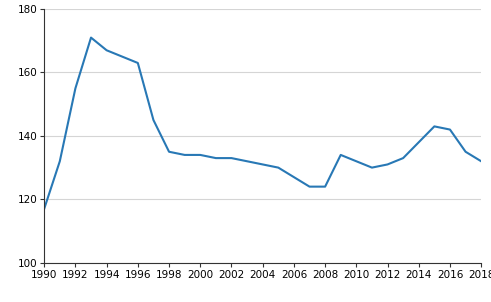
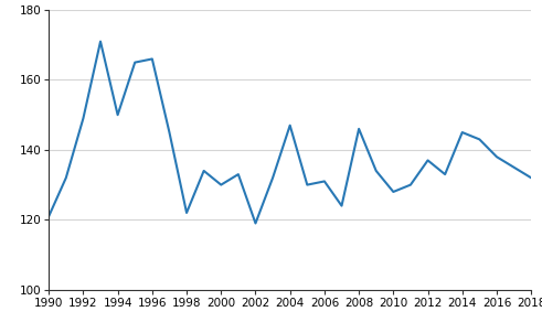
1990: 117 -> 121
1992: 155 -> 149
1994: 167 -> 150
1996: 163 -> 166
1998: 135 -> 122
2000: 134 -> 130
2002: 133 -> 119
2004: 131 -> 147
2006: 127 -> 131
2008: 124 -> 146
2010: 132 -> 128
2012: 131 -> 137
2014: 138 -> 145
2016: 142 -> 138
